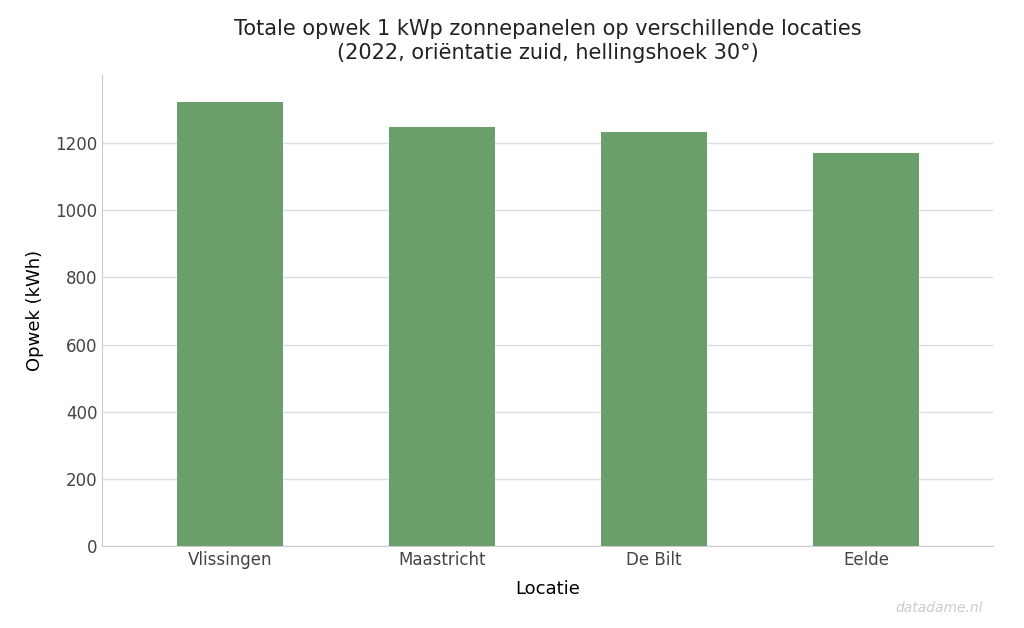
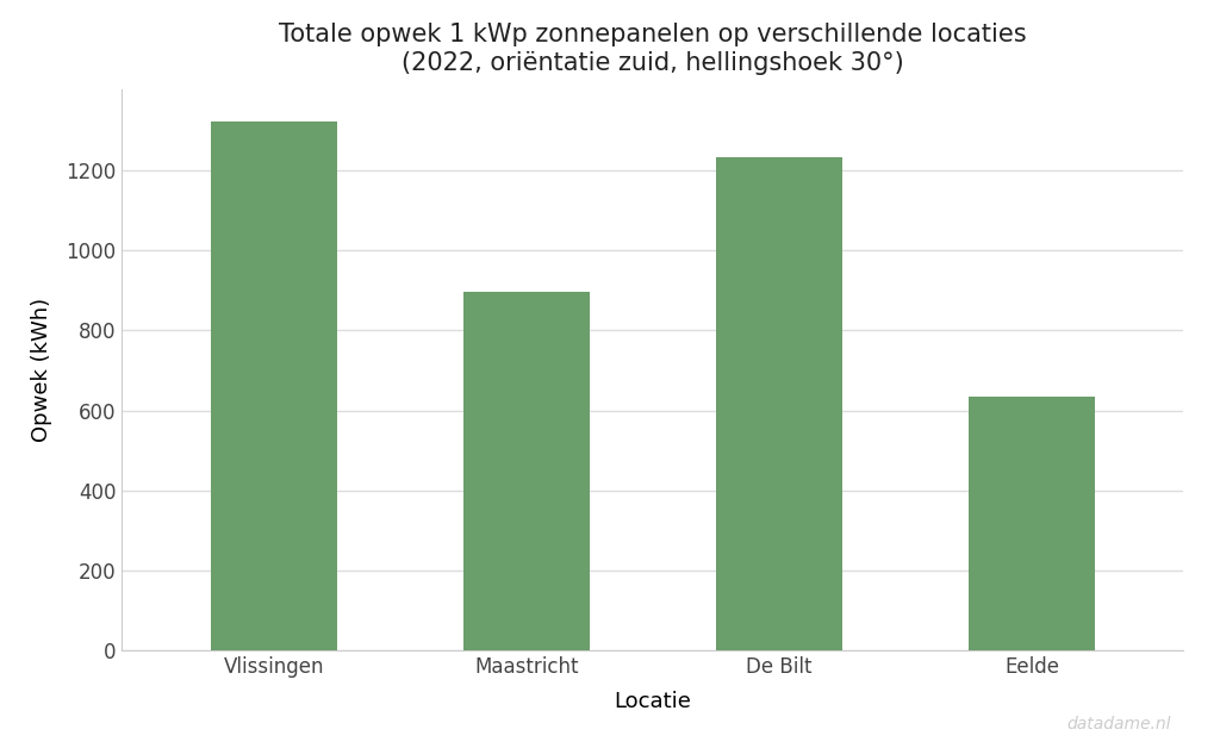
Maastricht: 1247 -> 895
Eelde: 1170 -> 635
